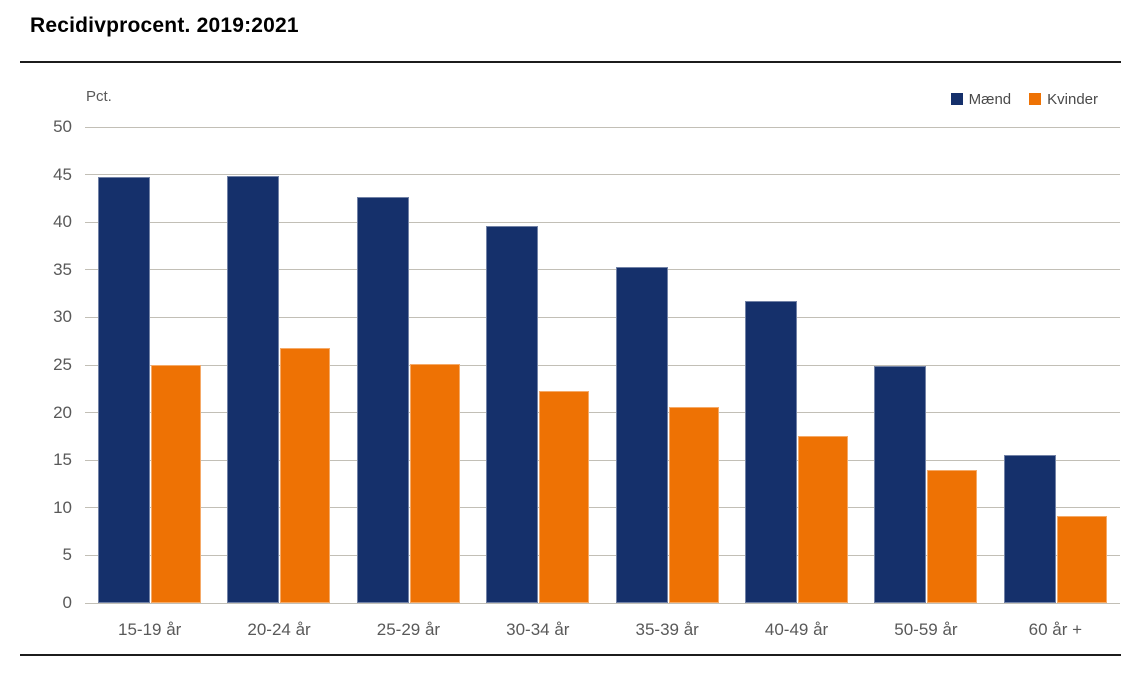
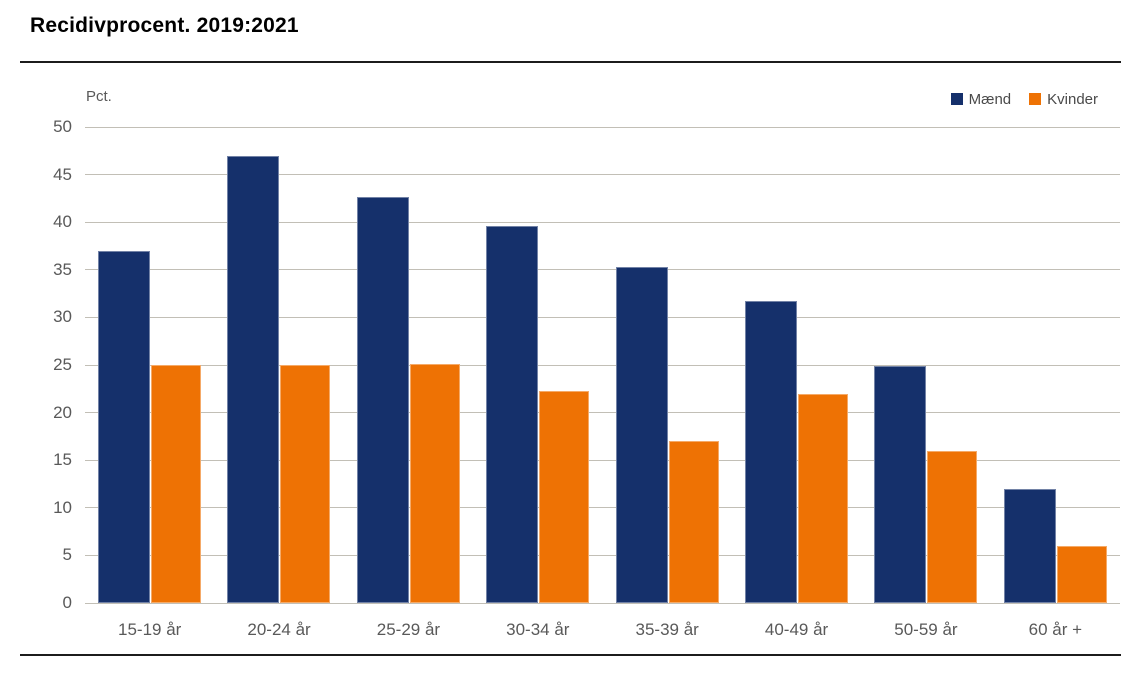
Mænd/15-19 år: 45 -> 37
Mænd/20-24 år: 45 -> 47
Kvinder/20-24 år: 27 -> 25
Kvinder/35-39 år: 21 -> 17
Kvinder/40-49 år: 18 -> 22
Kvinder/50-59 år: 14 -> 16
Mænd/60 år +: 16 -> 12
Kvinder/60 år +: 9 -> 6
